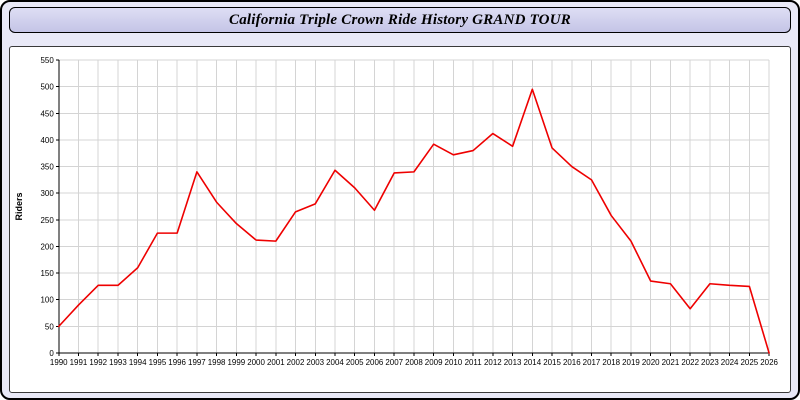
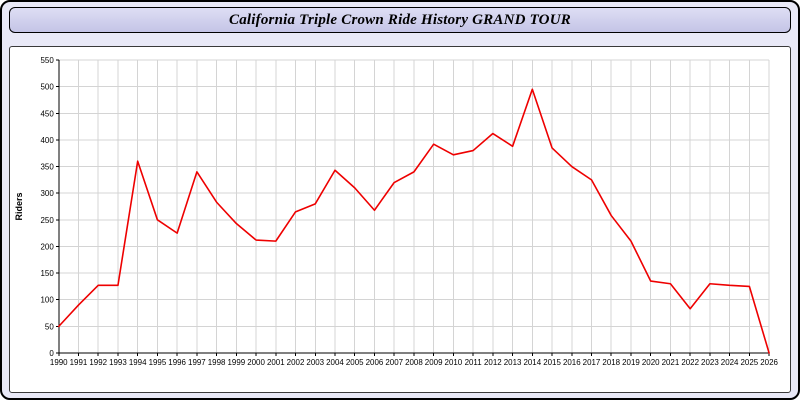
1994: 160 -> 360
1995: 220 -> 250
2007: 340 -> 320
